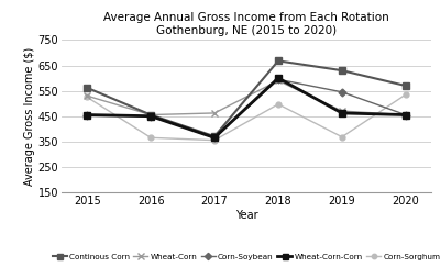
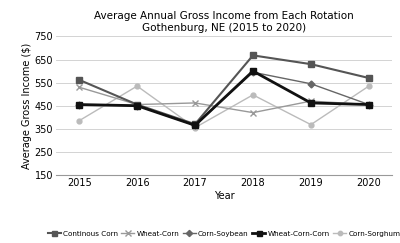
Corn-Sorghum/2015: 525 -> 385
Corn-Sorghum/2016: 365 -> 535
Wheat-Corn/2018: 590 -> 420
